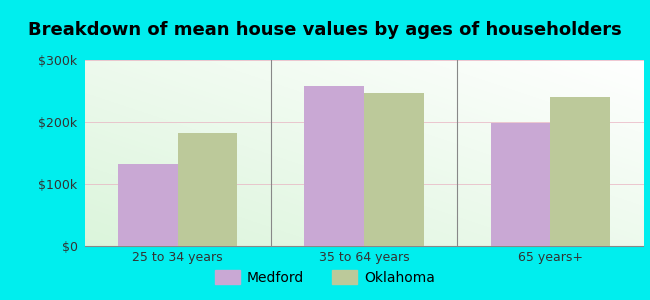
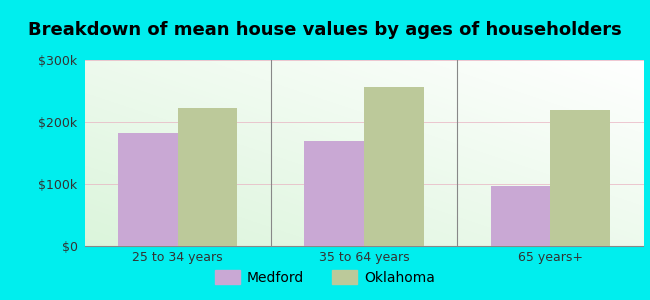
Medford/25 to 34 years: $132k -> $182k
Oklahoma/25 to 34 years: $182k -> $222k
Medford/35 to 64 years: $258k -> $170k
Oklahoma/35 to 64 years: $246k -> $257k
Medford/65 years+: $198k -> $97k
Oklahoma/65 years+: $240k -> $220k
